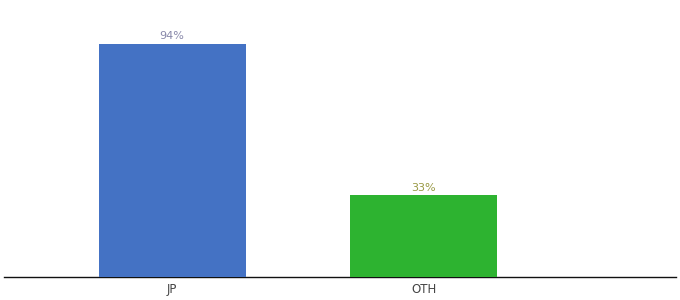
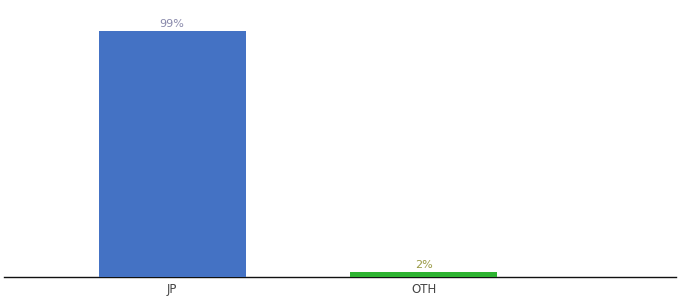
JP: 94% -> 99%
OTH: 33% -> 2%
